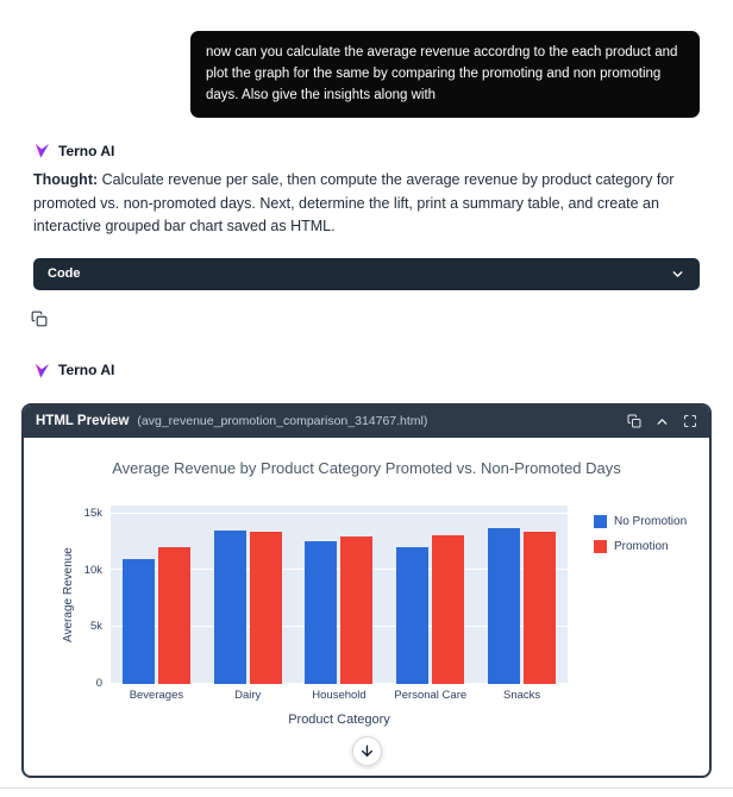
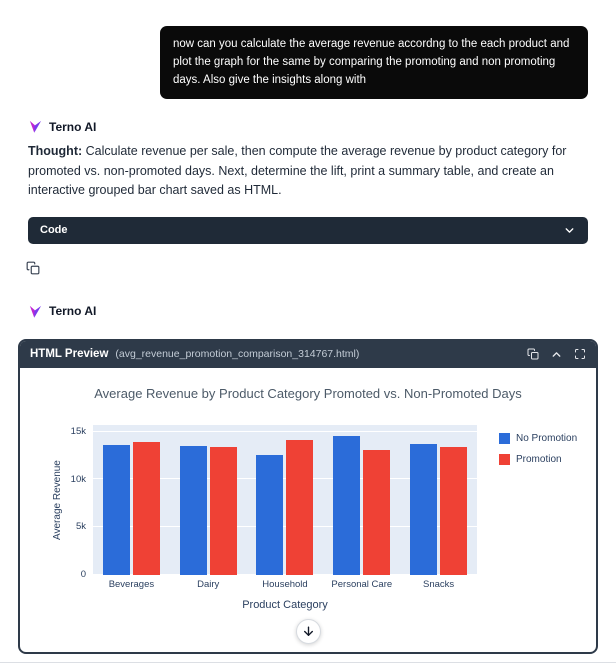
No Promotion/Beverages: 11k -> 14k
Promotion/Beverages: 12k -> 14k
Promotion/Household: 13k -> 14k
No Promotion/Personal Care: 12k -> 14k
